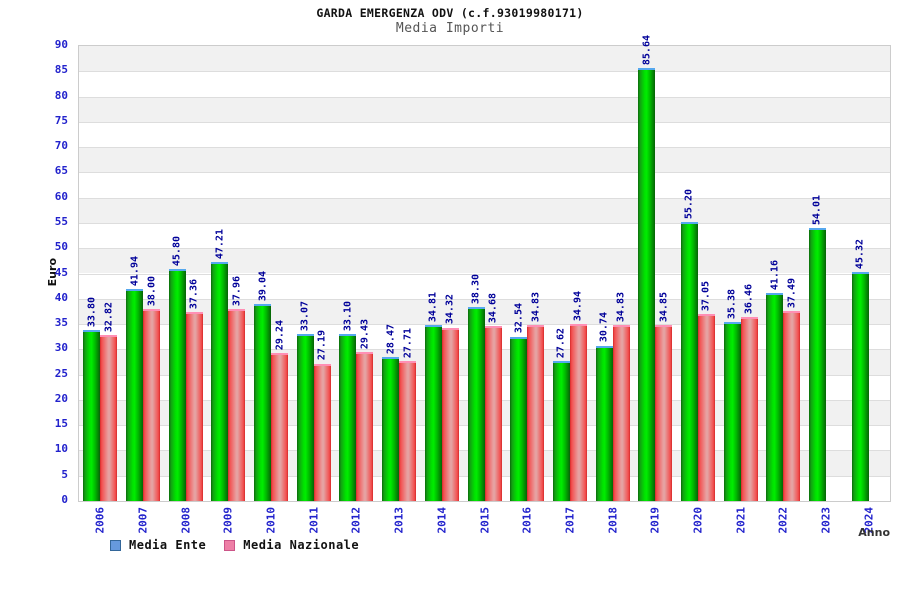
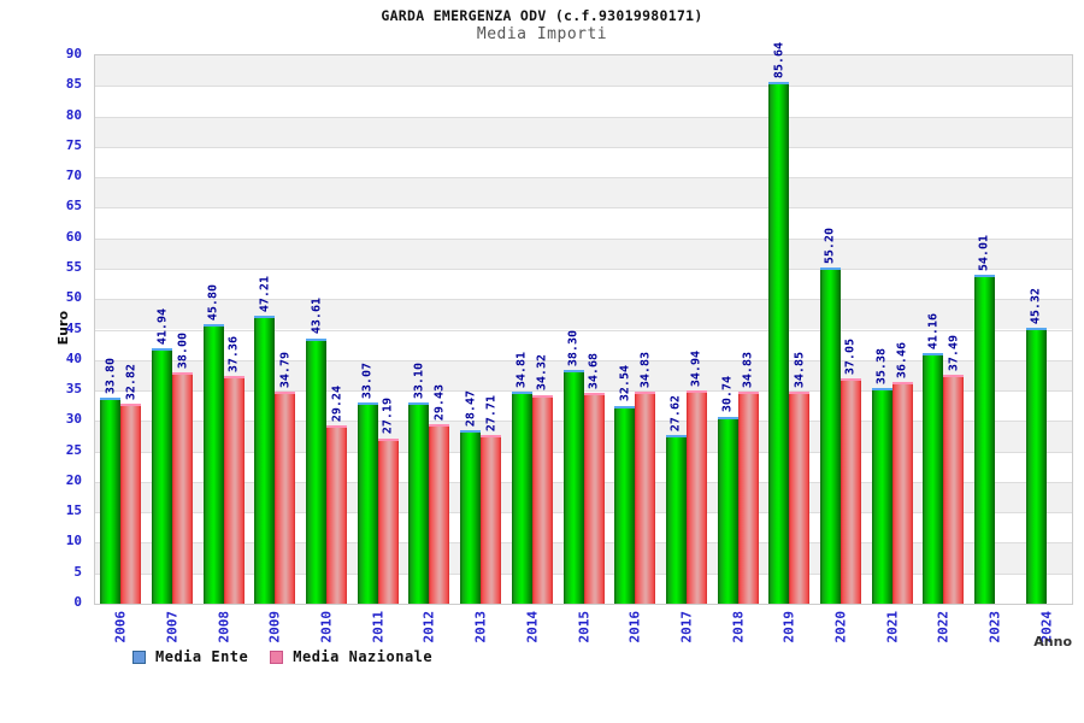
Media Nazionale/2009: 37.96 -> 34.79
Media Ente/2010: 39.04 -> 43.61
